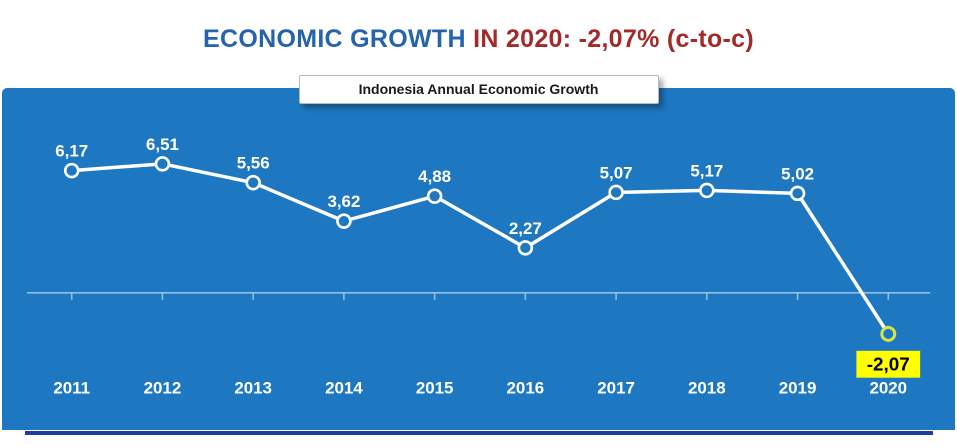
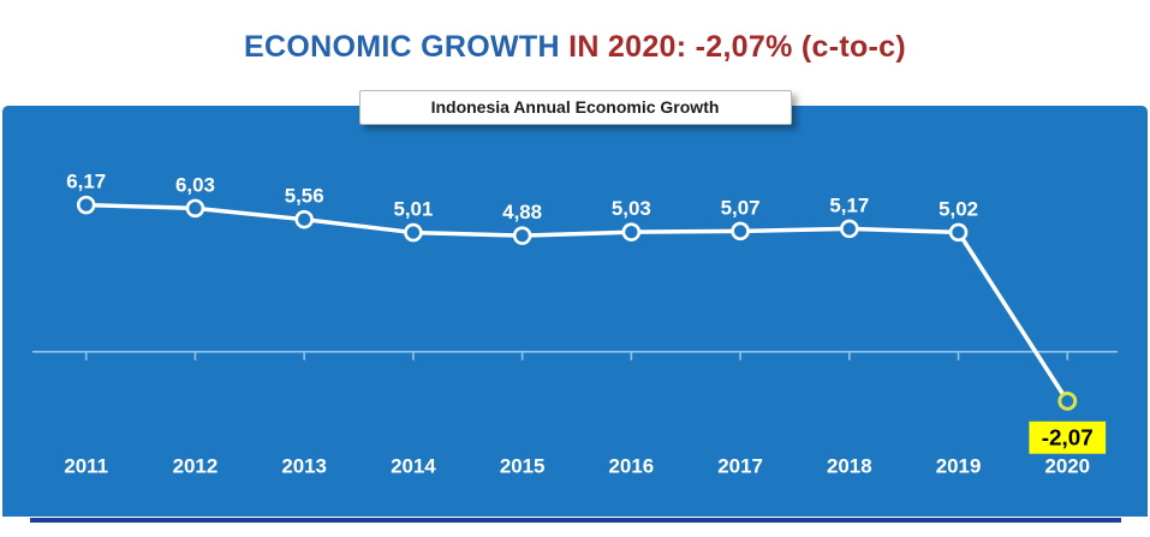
2012: 6,51 -> 6,03
2014: 3,62 -> 5,01
2016: 2,27 -> 5,03
